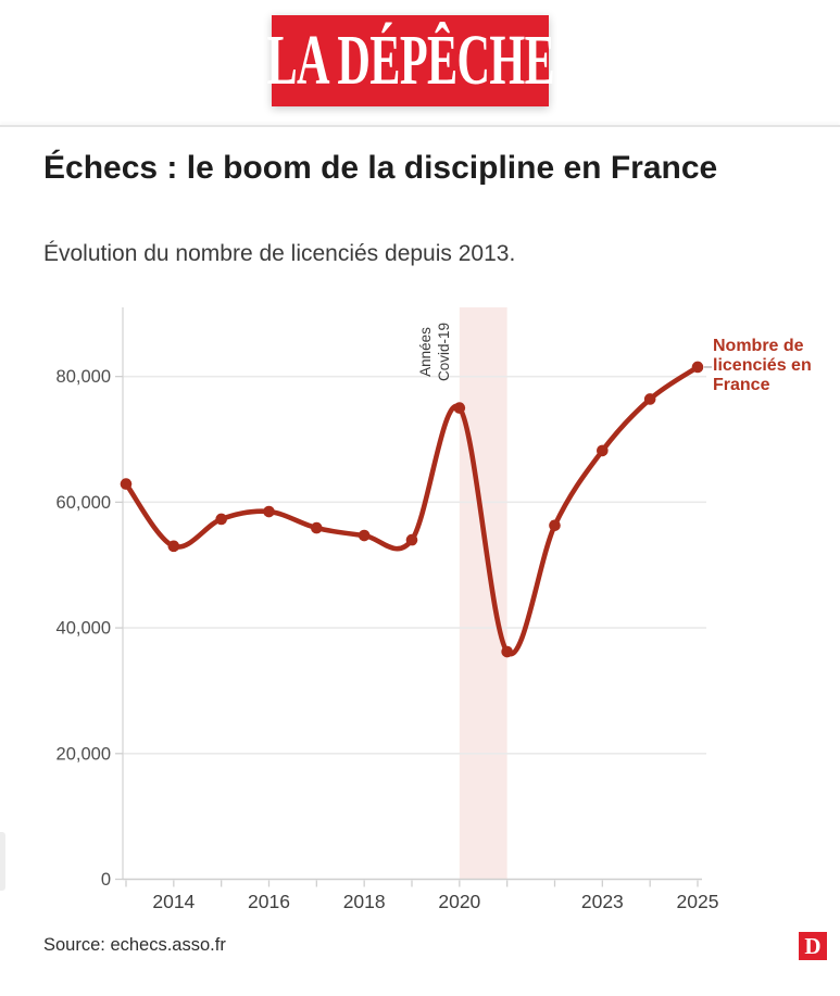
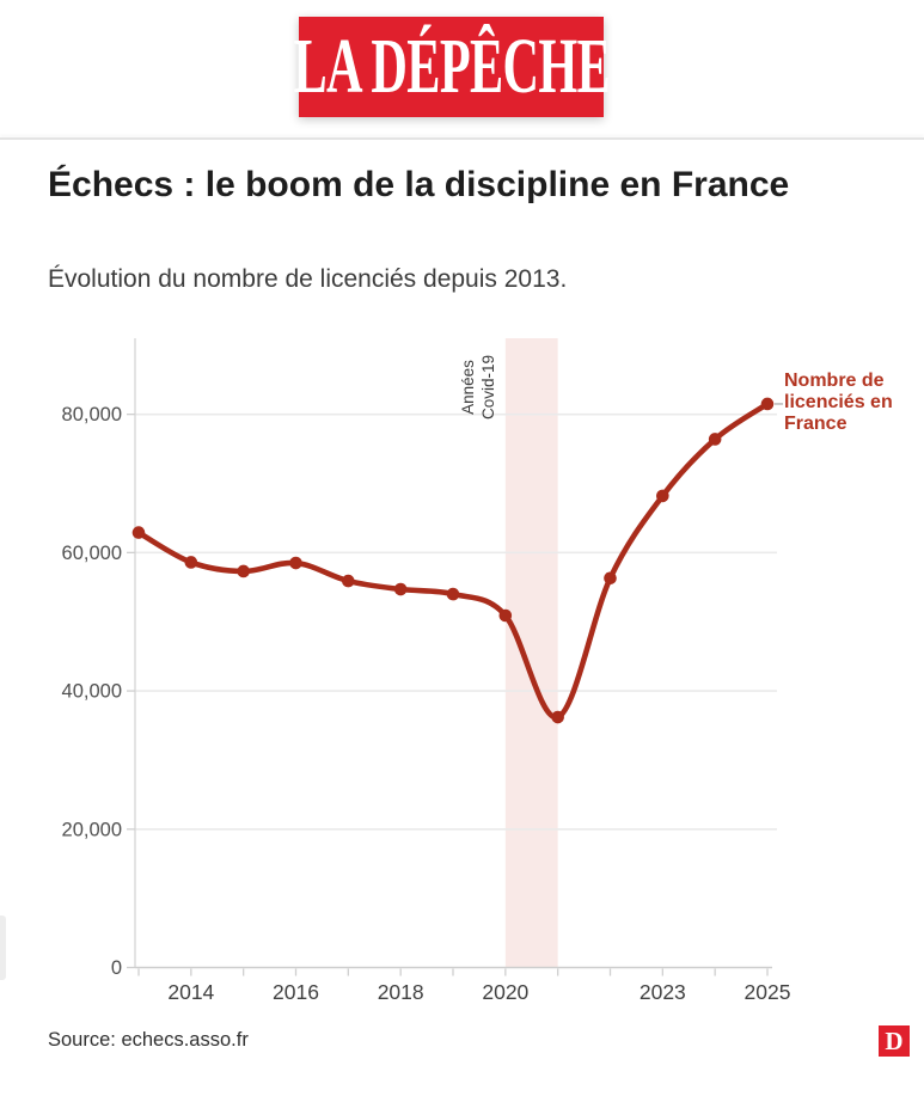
2014: 53000 -> 59000
2020: 75000 -> 51000
